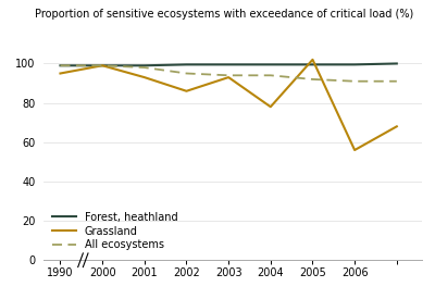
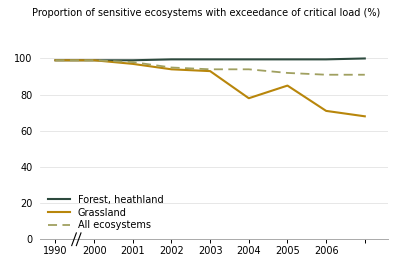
Grassland/1990: 95 -> 99
Grassland/2001: 93 -> 97
Grassland/2002: 86 -> 94
Grassland/2005: 102 -> 85
Grassland/2006: 56 -> 71
